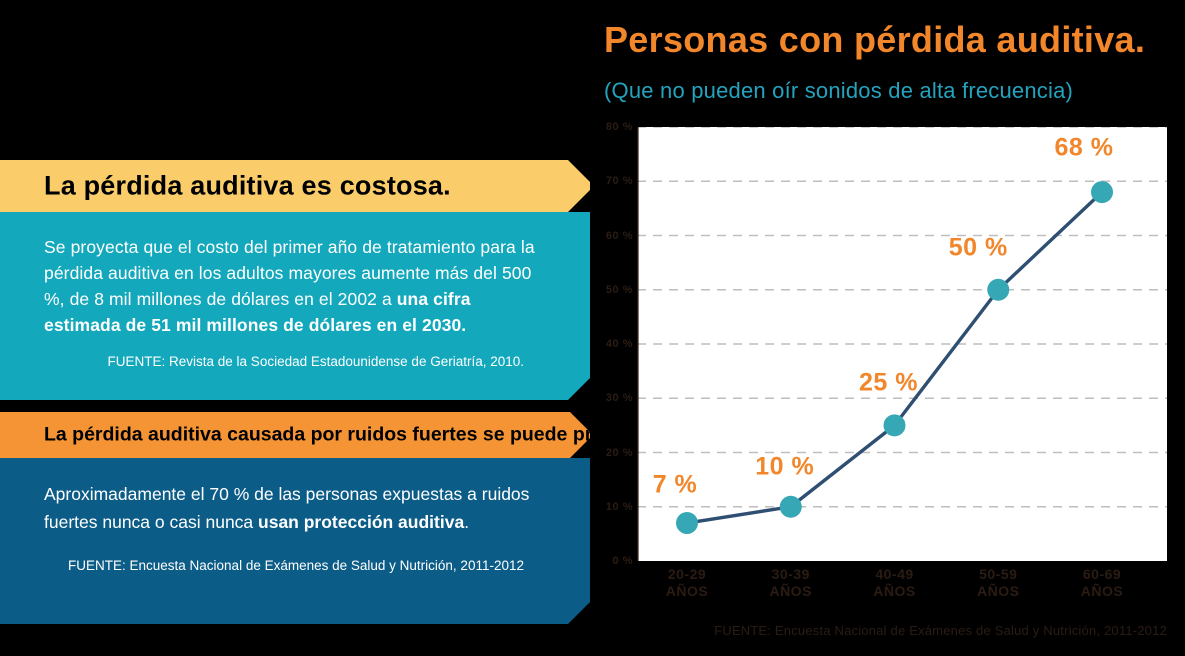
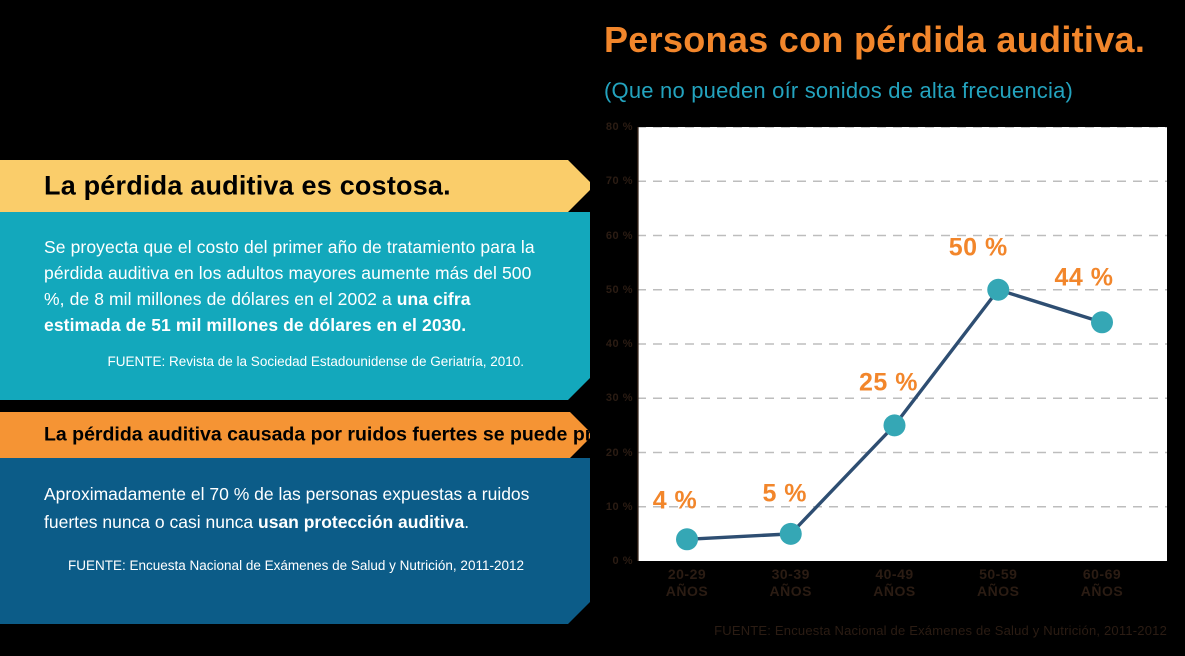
20-29 AÑOS: 7 -> 4
30-39 AÑOS: 10 -> 5
60-69 AÑOS: 68 -> 44
